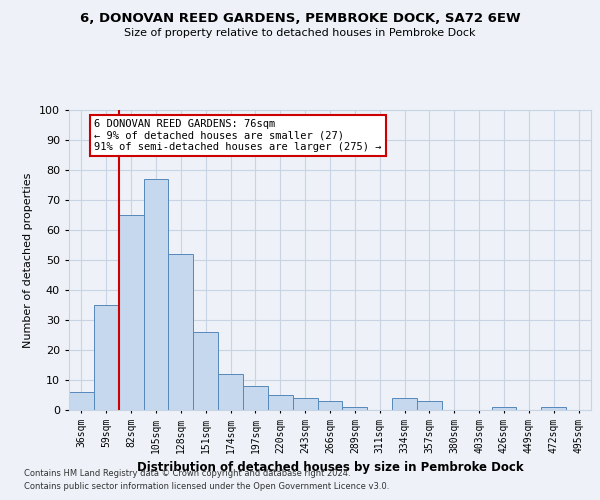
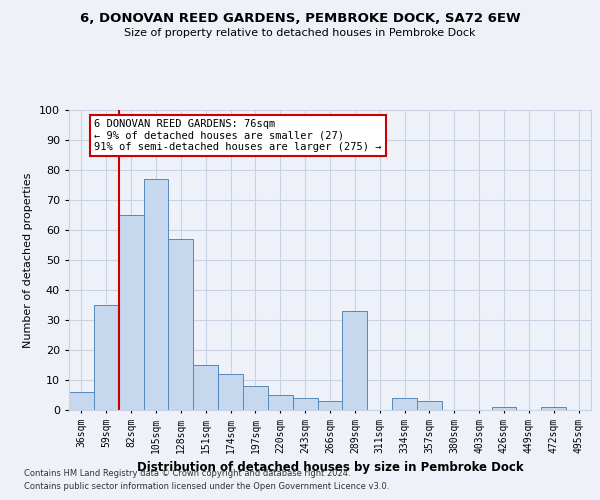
128sqm: 52 -> 57
151sqm: 26 -> 15
289sqm: 1 -> 33
